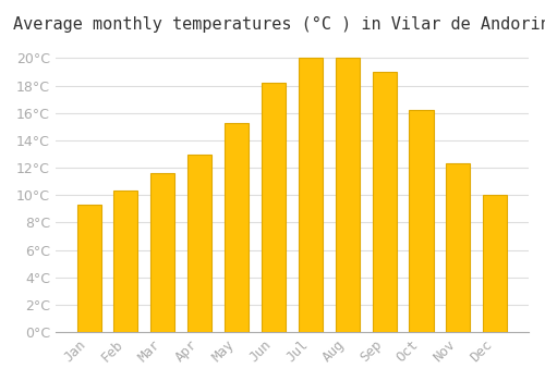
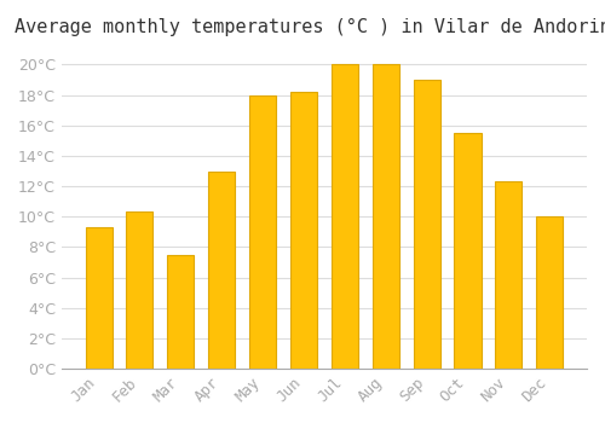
Mar: 11.6°C -> 7.5°C
May: 15.3°C -> 18.0°C
Oct: 16.2°C -> 15.5°C
